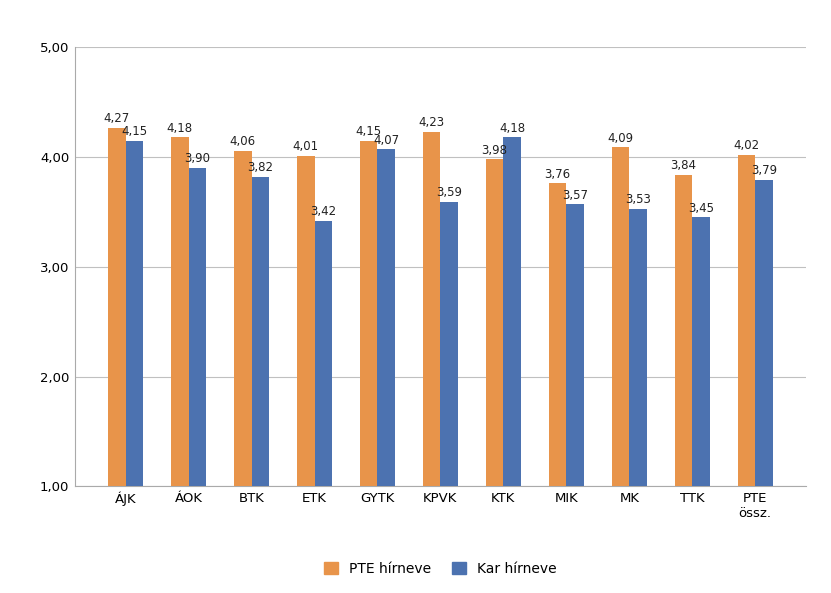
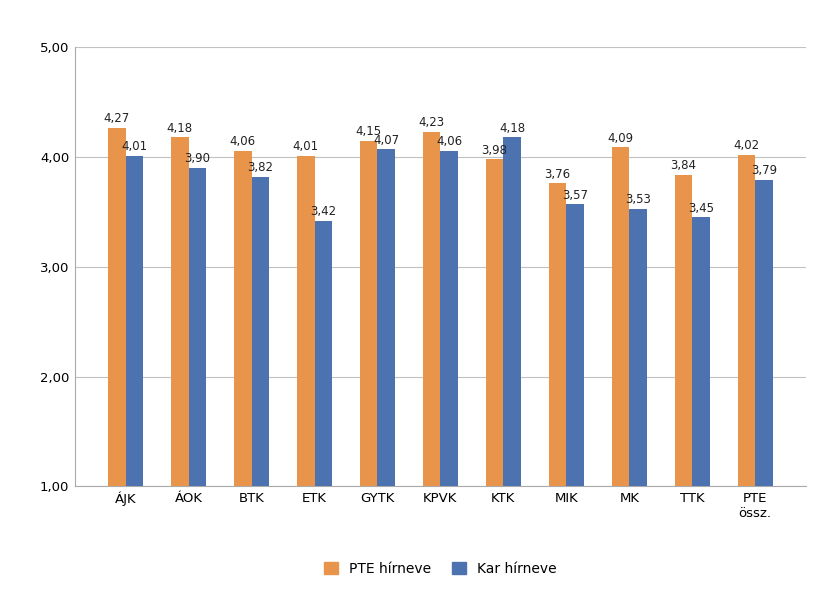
Kar hírneve/ÁJK: 4,15 -> 4,01
Kar hírneve/KPVK: 3,59 -> 4,06
